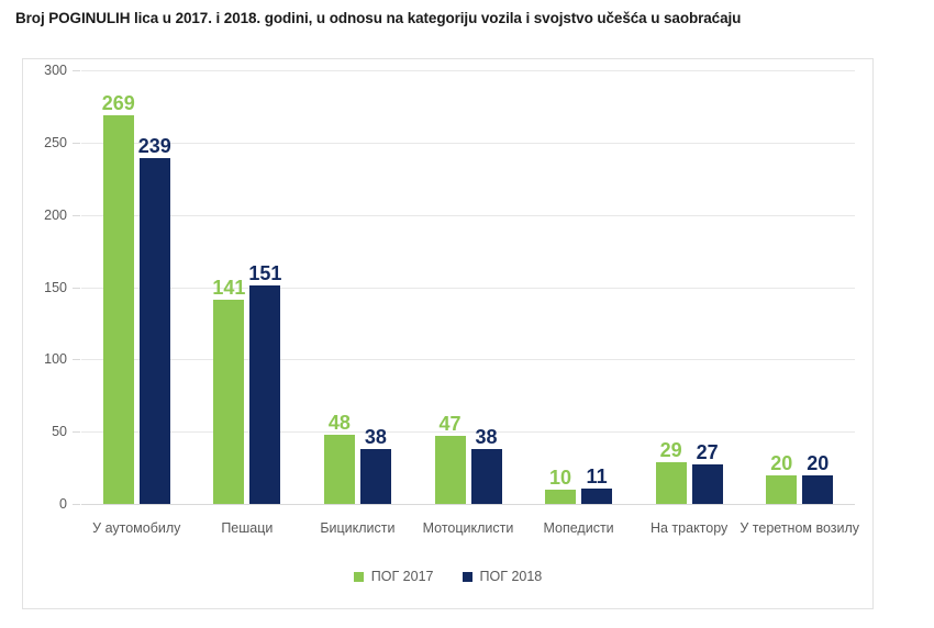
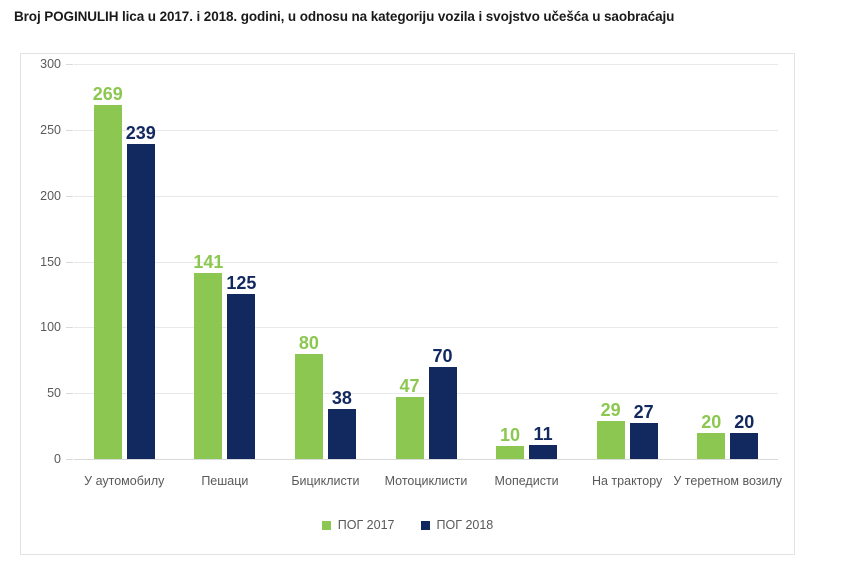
ПОГ 2018/Пешаци: 151 -> 125
ПОГ 2017/Бициклисти: 48 -> 80
ПОГ 2018/Мотоциклисти: 38 -> 70
